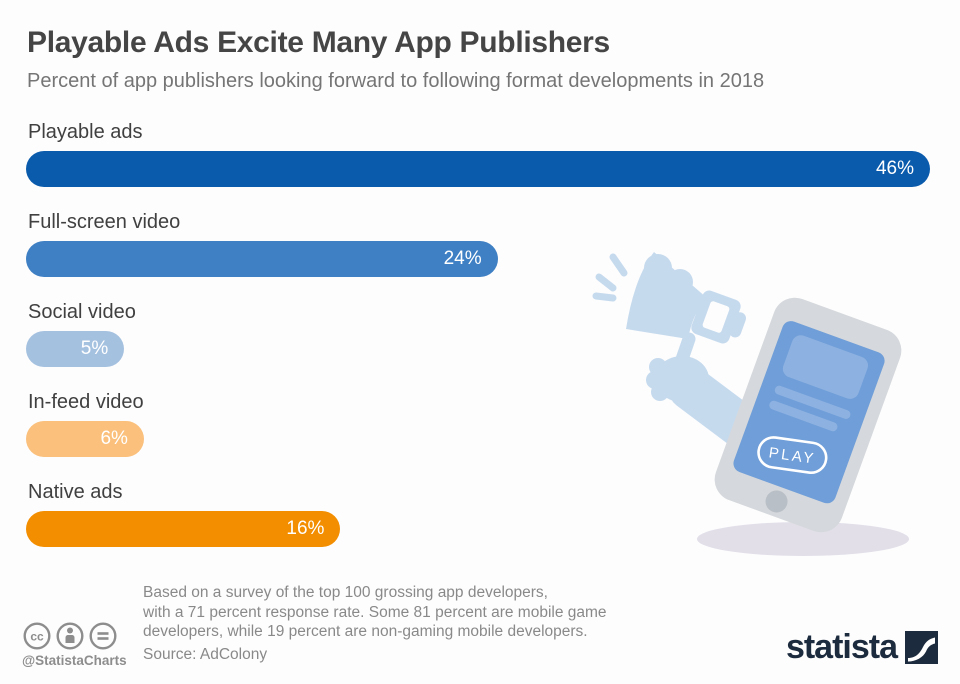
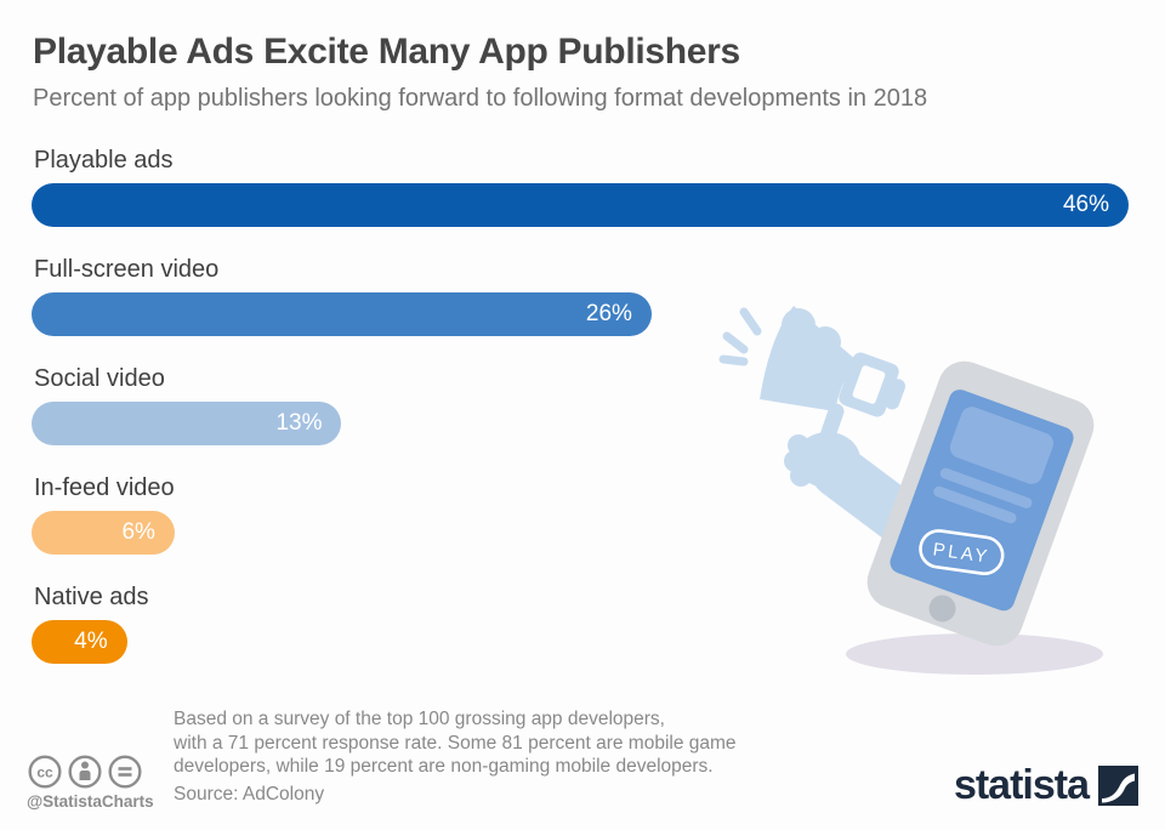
Full-screen video: 24% -> 26%
Social video: 5% -> 13%
Native ads: 16% -> 4%
